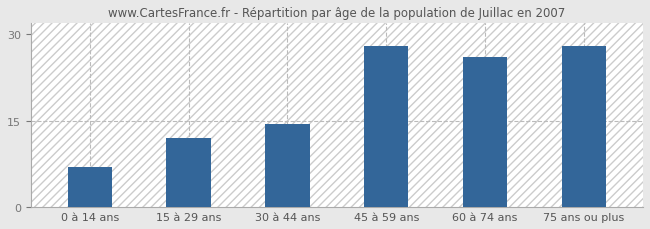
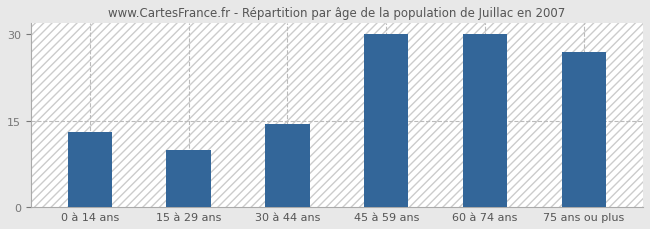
0 à 14 ans: 7.0 -> 13.0
15 à 29 ans: 12.0 -> 10.0
45 à 59 ans: 28.0 -> 30.0
60 à 74 ans: 26.0 -> 30.0
75 ans ou plus: 28.0 -> 27.0
